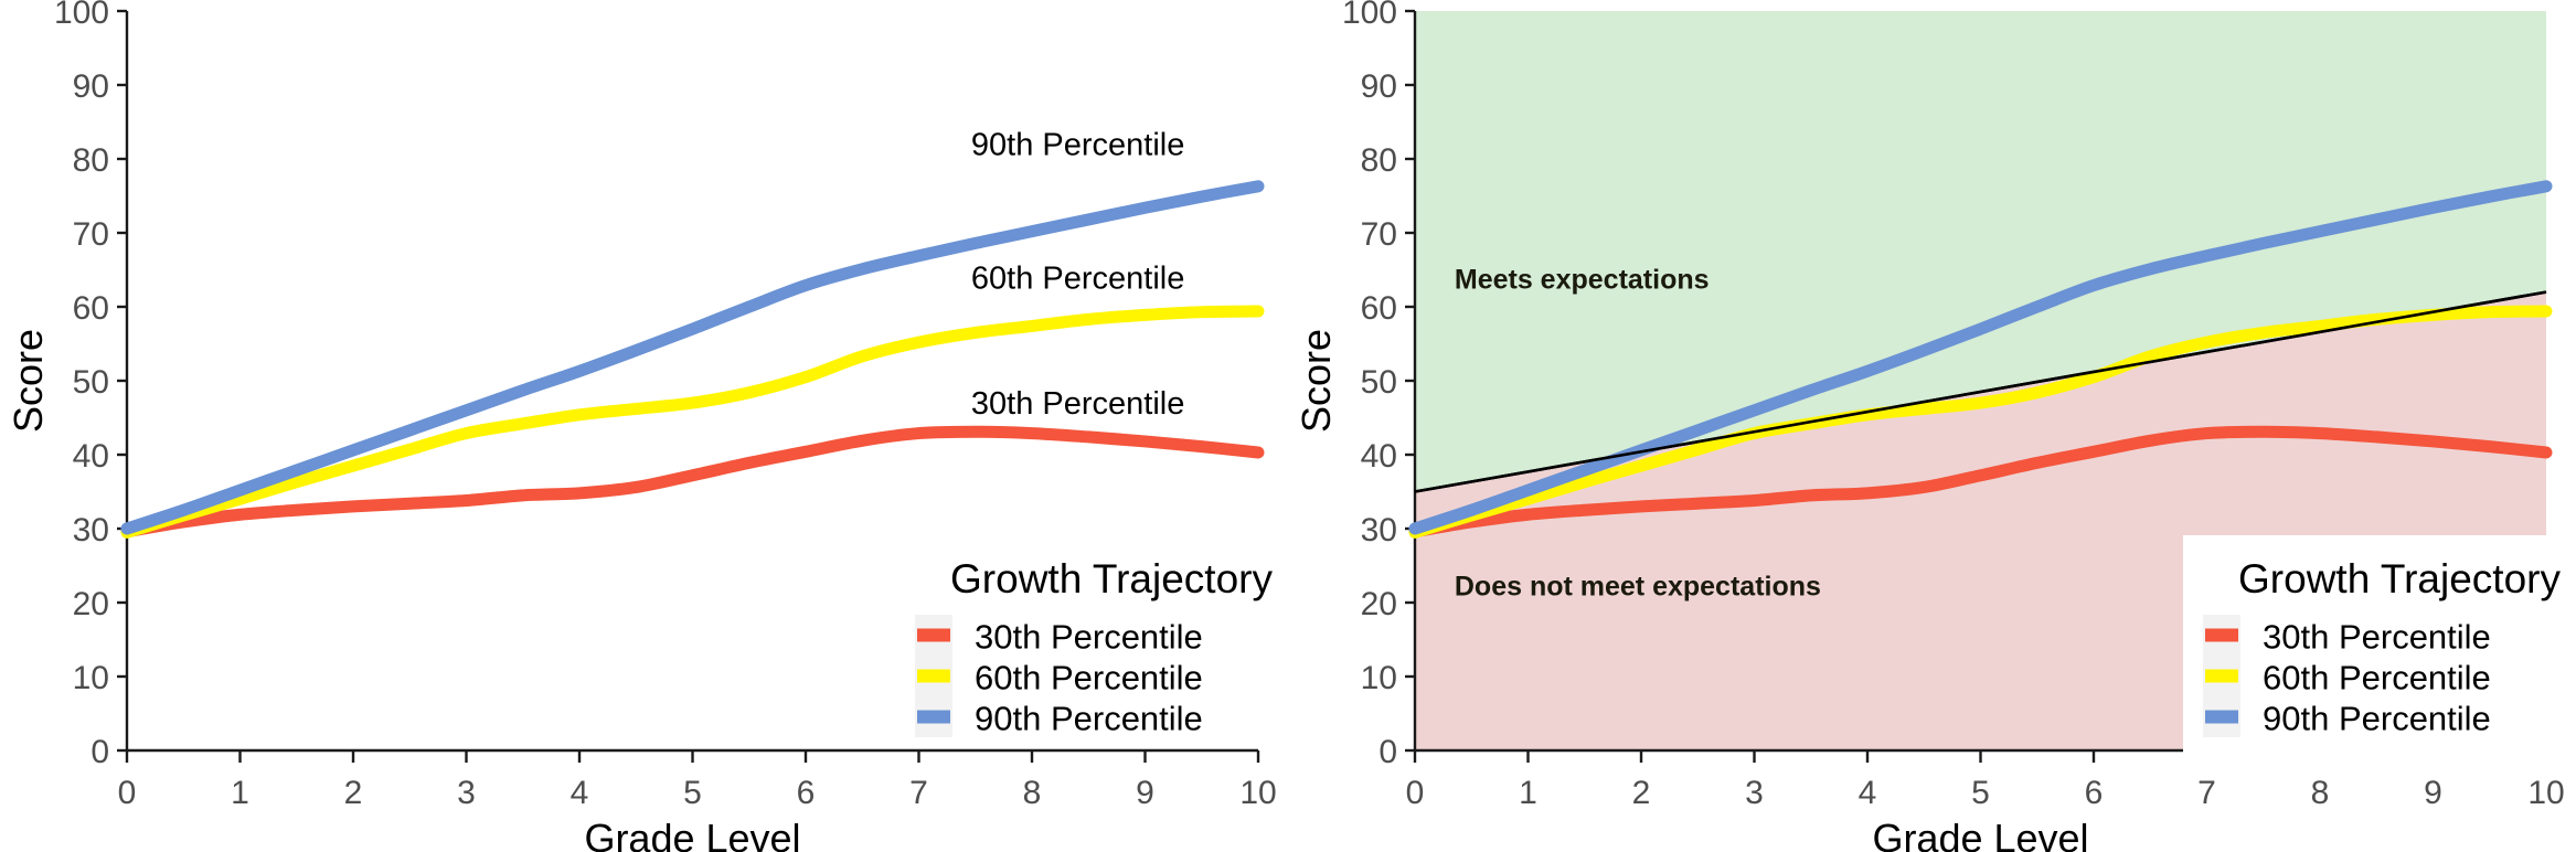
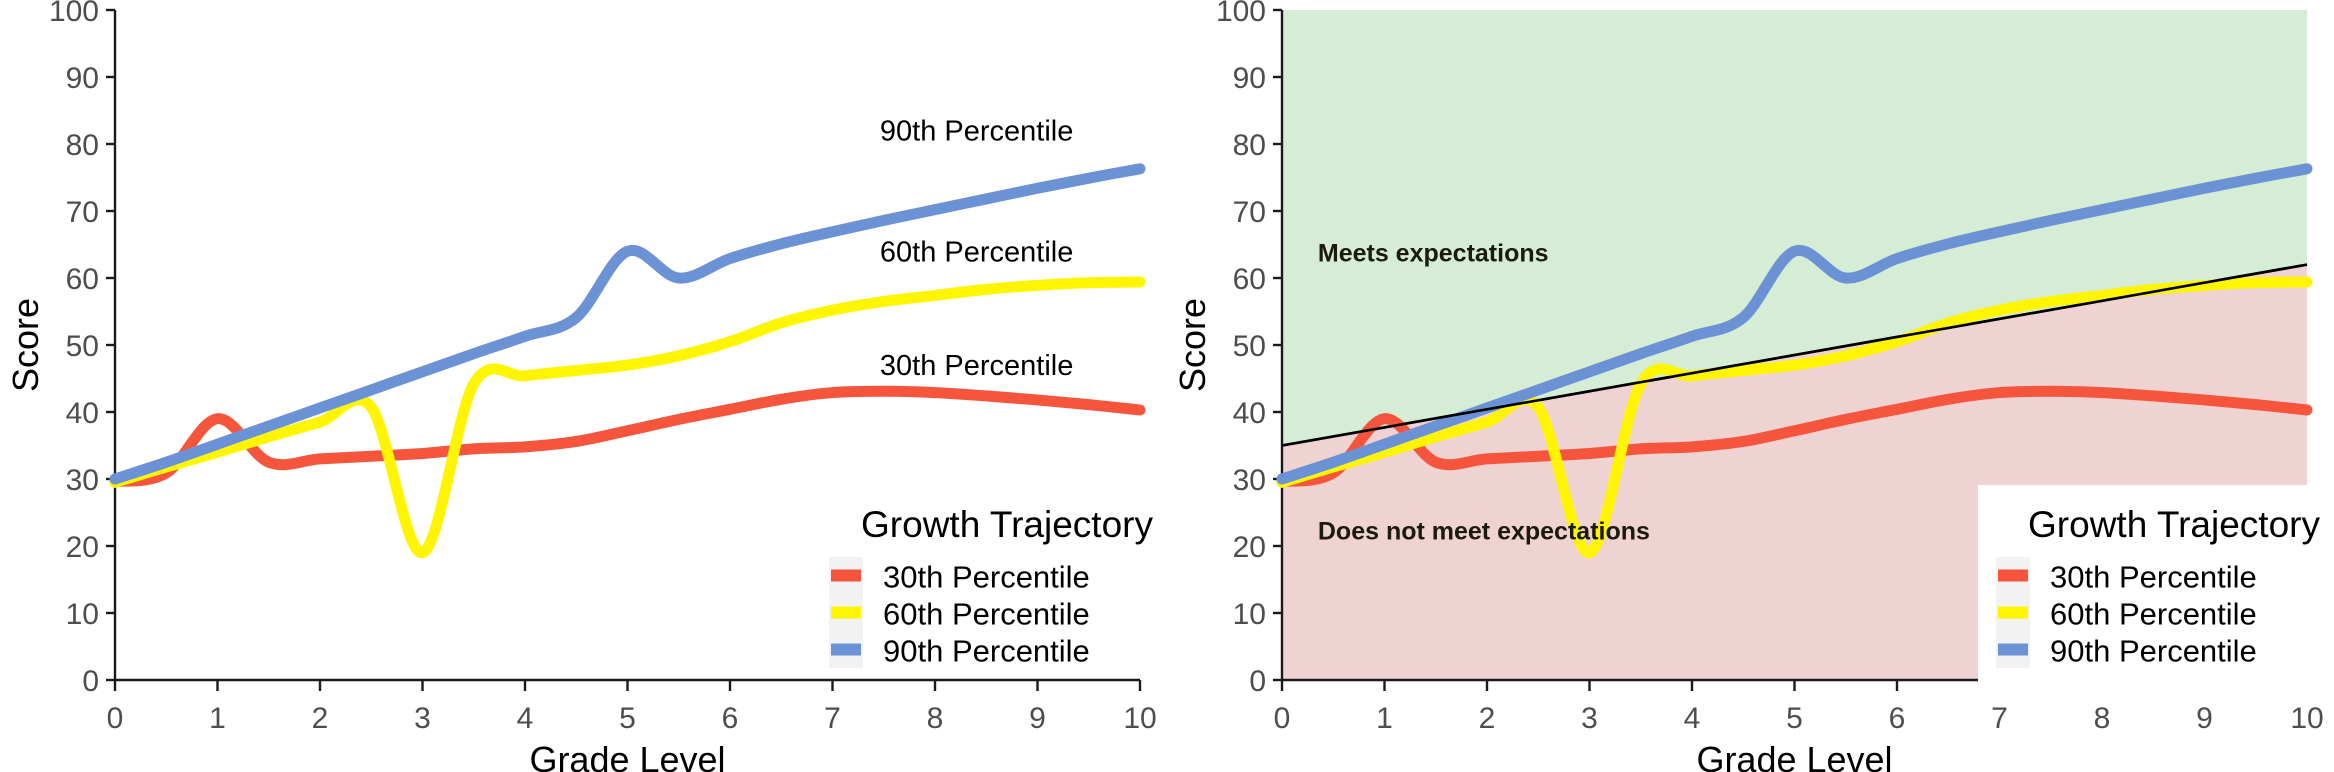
30th Percentile/1: 32 -> 39
60th Percentile/3: 43 -> 19
90th Percentile/5: 57 -> 64
